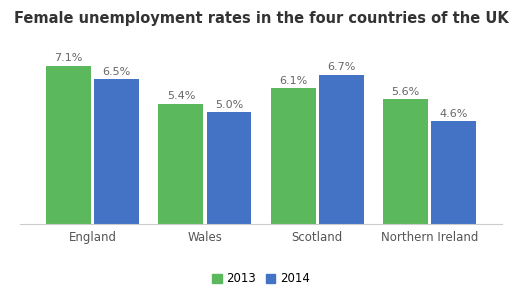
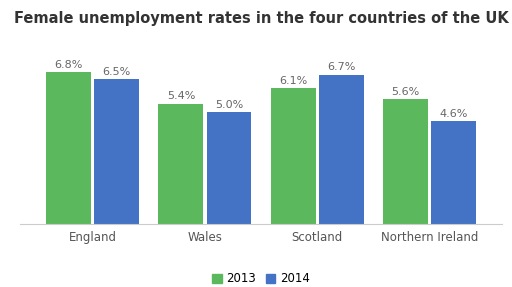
2013/England: 7.1% -> 6.8%
